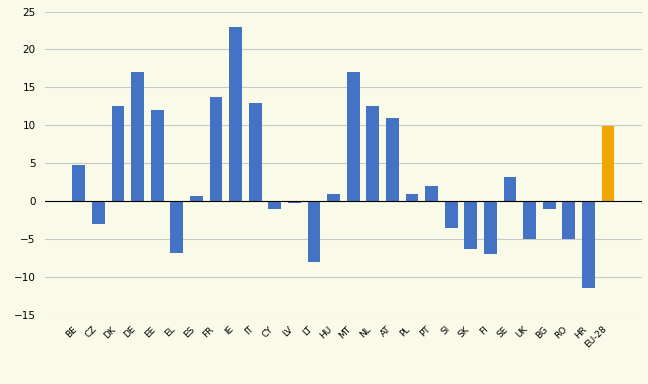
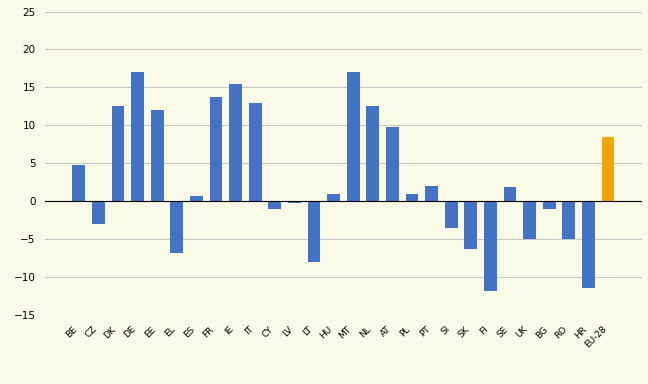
IE: 23.0 -> 15.4
AT: 11.0 -> 9.8
FI: -7.0 -> -11.8
SE: 3.2 -> 1.8
EU-28: 9.9 -> 8.4
